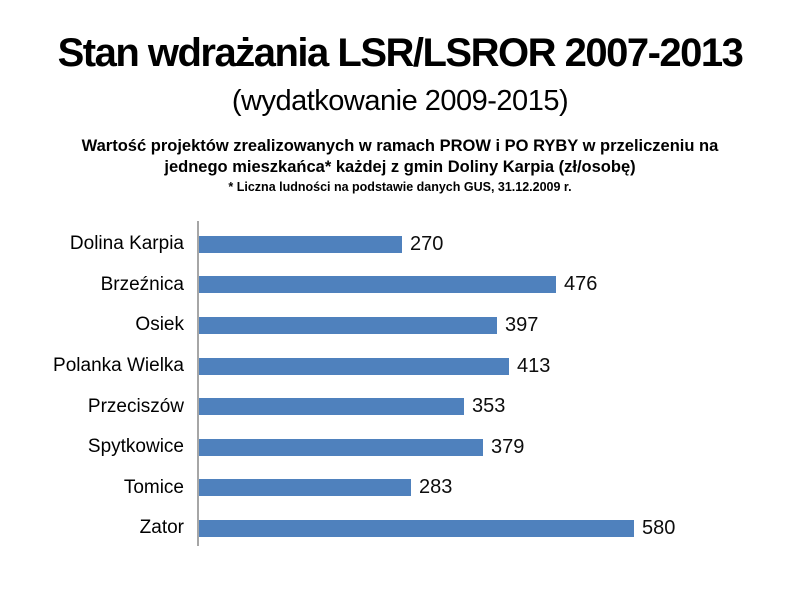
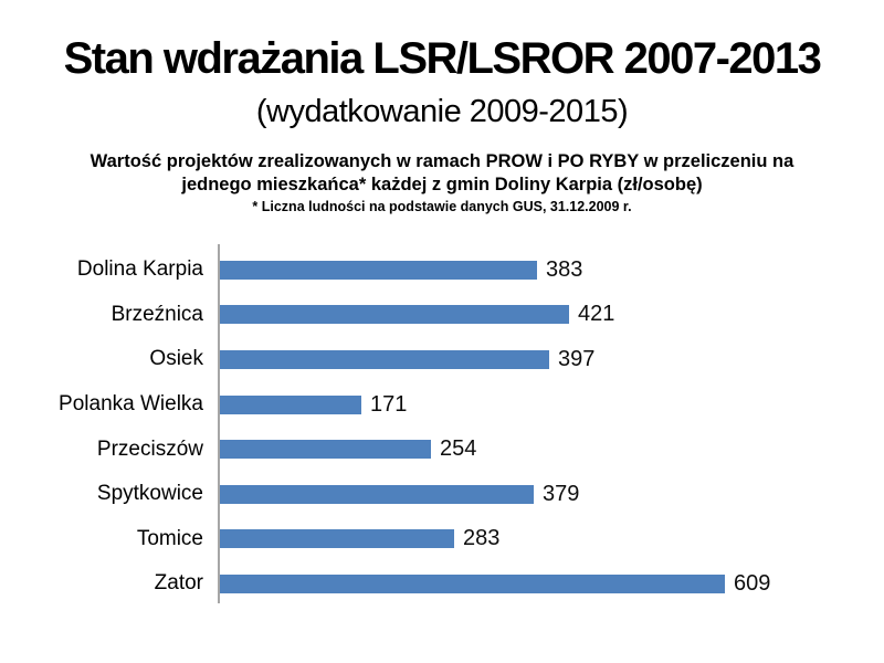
Dolina Karpia: 270 -> 383
Brzeźnica: 476 -> 421
Polanka Wielka: 413 -> 171
Przeciszów: 353 -> 254
Zator: 580 -> 609
